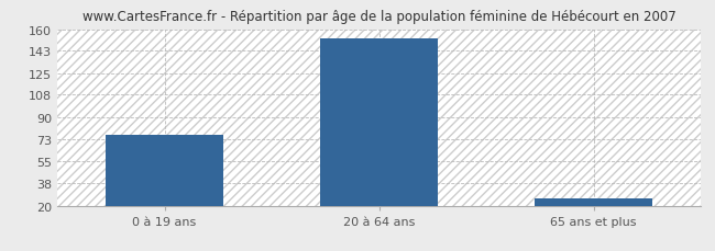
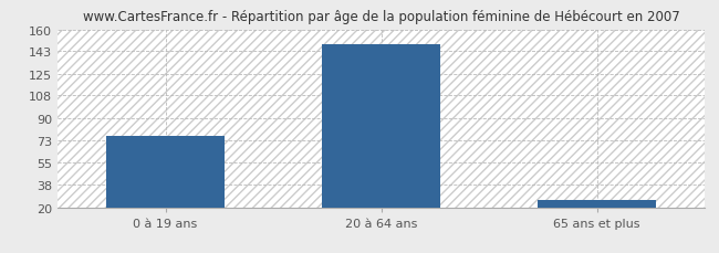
20 à 64 ans: 153 -> 148
